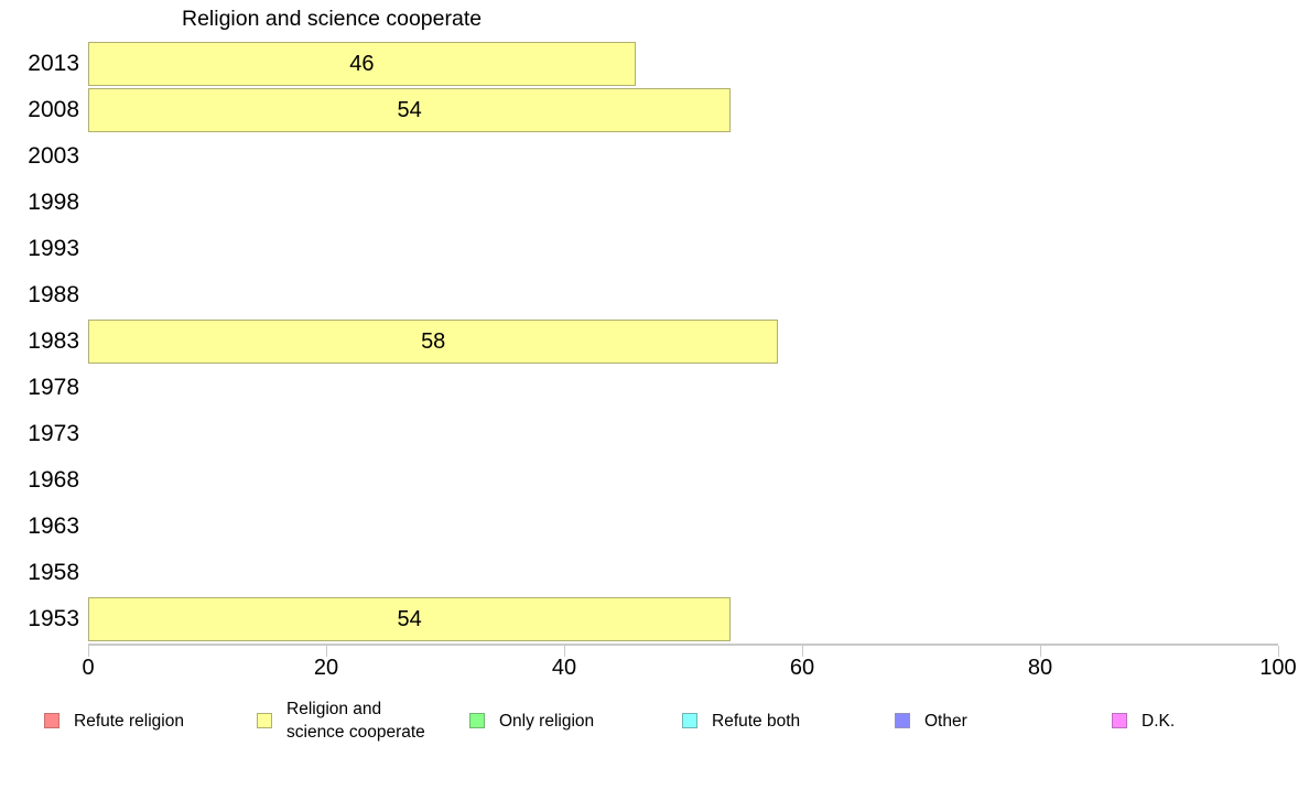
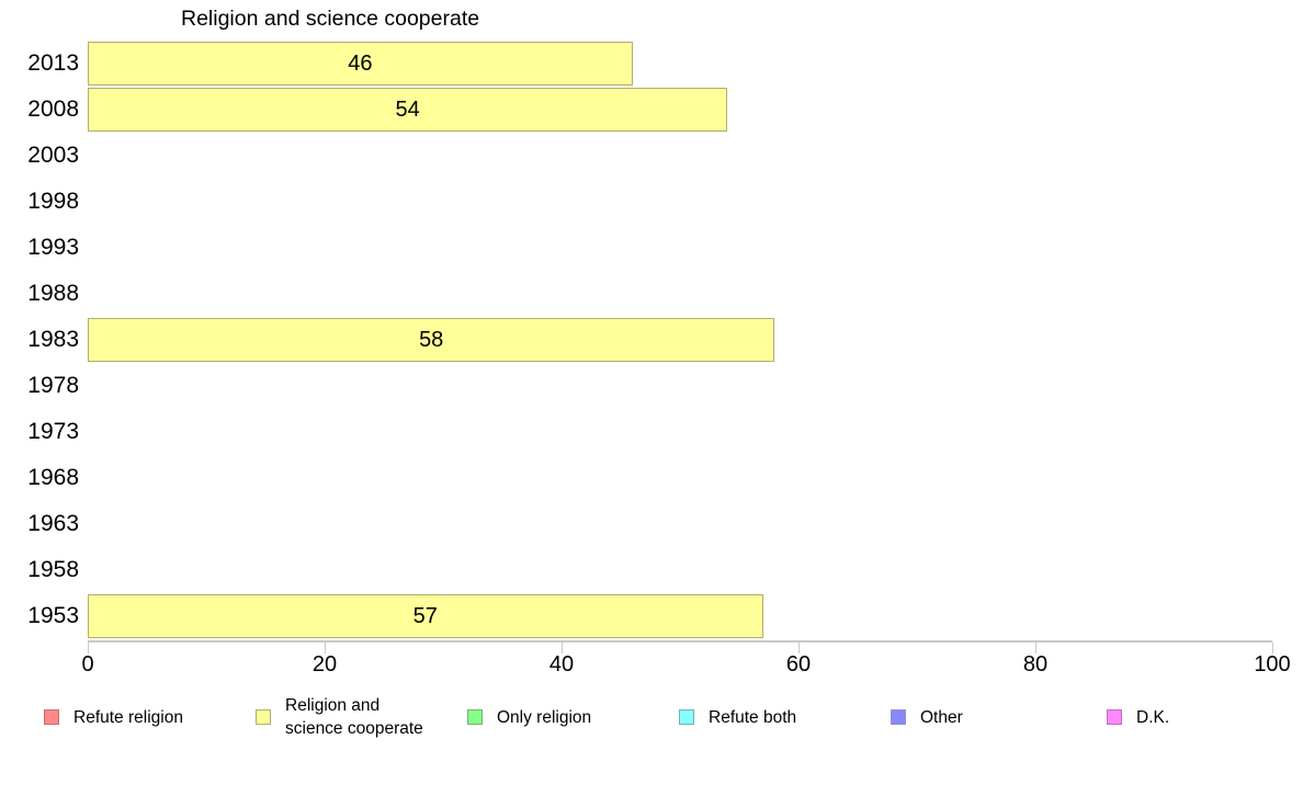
1953: 54 -> 57
